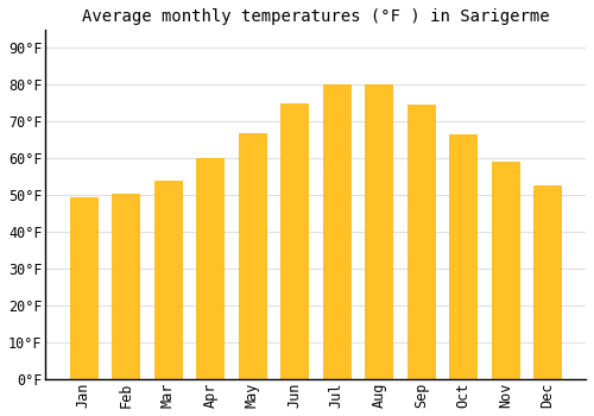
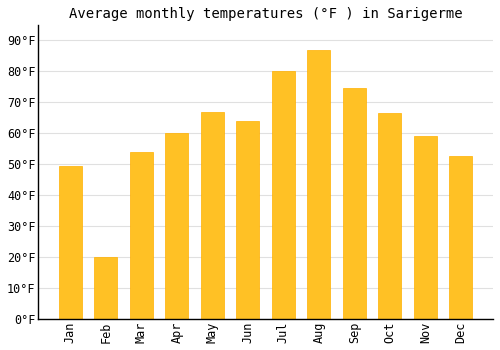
Feb: 50.5°F -> 20.0°F
Jun: 75.0°F -> 64.0°F
Aug: 80.0°F -> 87.0°F
